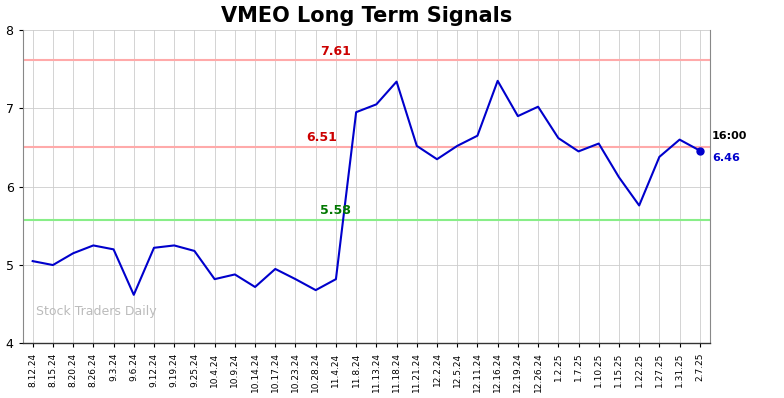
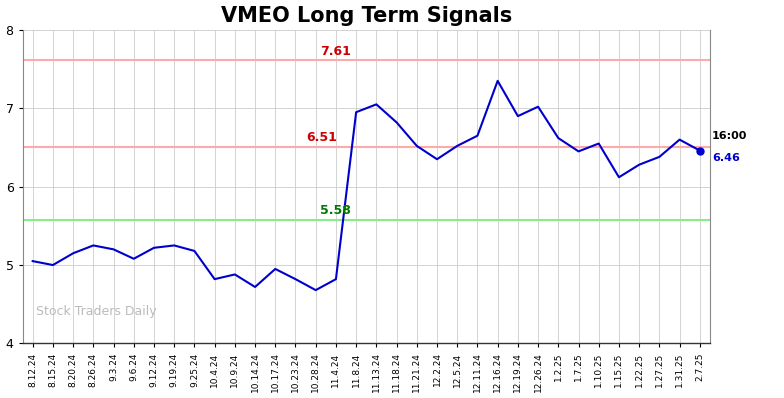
9.6.24: 4.62 -> 5.08
11.18.24: 7.34 -> 6.82
1.22.25: 5.76 -> 6.28
